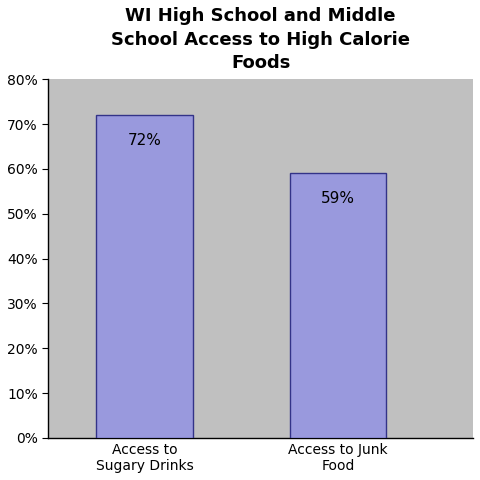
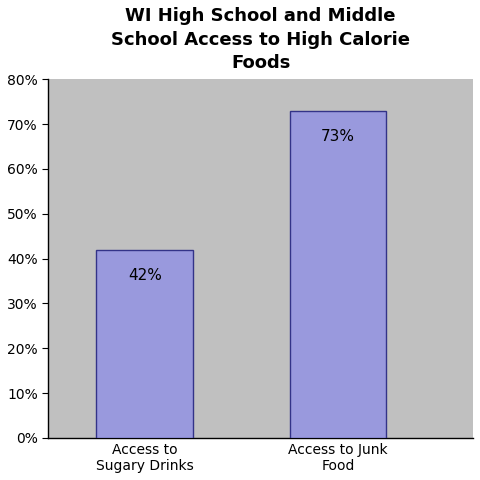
Access to Sugary Drinks: 72% -> 42%
Access to Junk Food: 59% -> 73%
